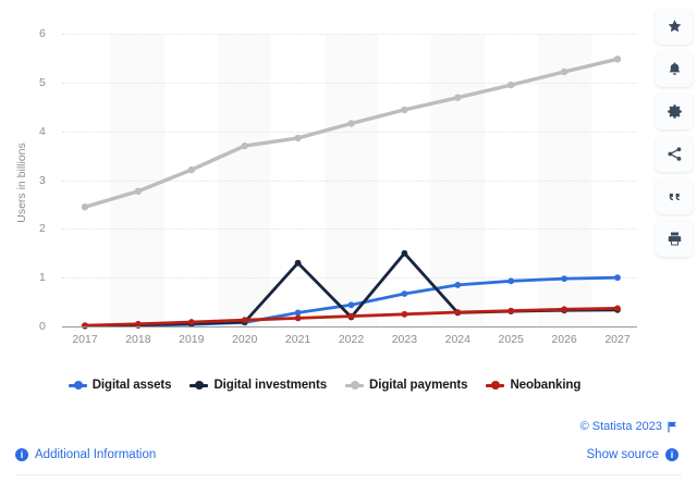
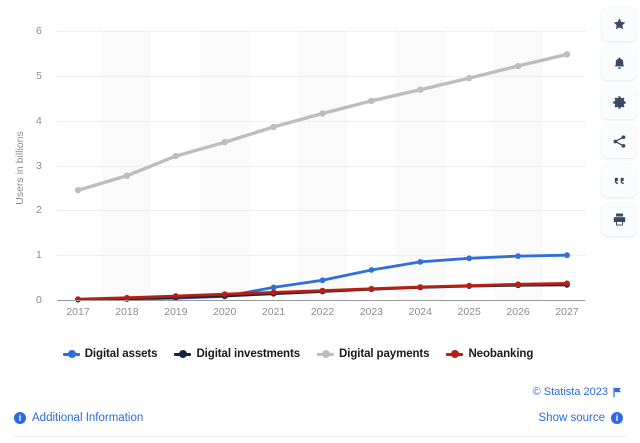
Digital payments/2020: 3.7 -> 3.5
Digital investments/2021: 1.3 -> 0.1
Digital investments/2023: 1.5 -> 0.2
